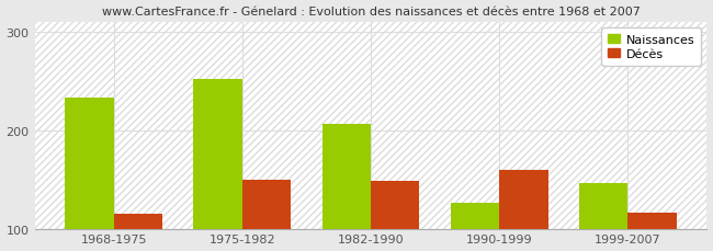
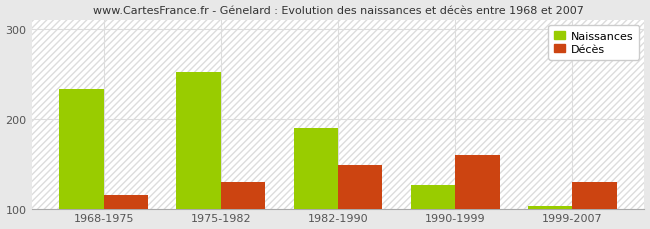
Décès/1975-1982: 150 -> 130
Naissances/1982-1990: 206 -> 190
Naissances/1999-2007: 146 -> 103
Décès/1999-2007: 116 -> 130
